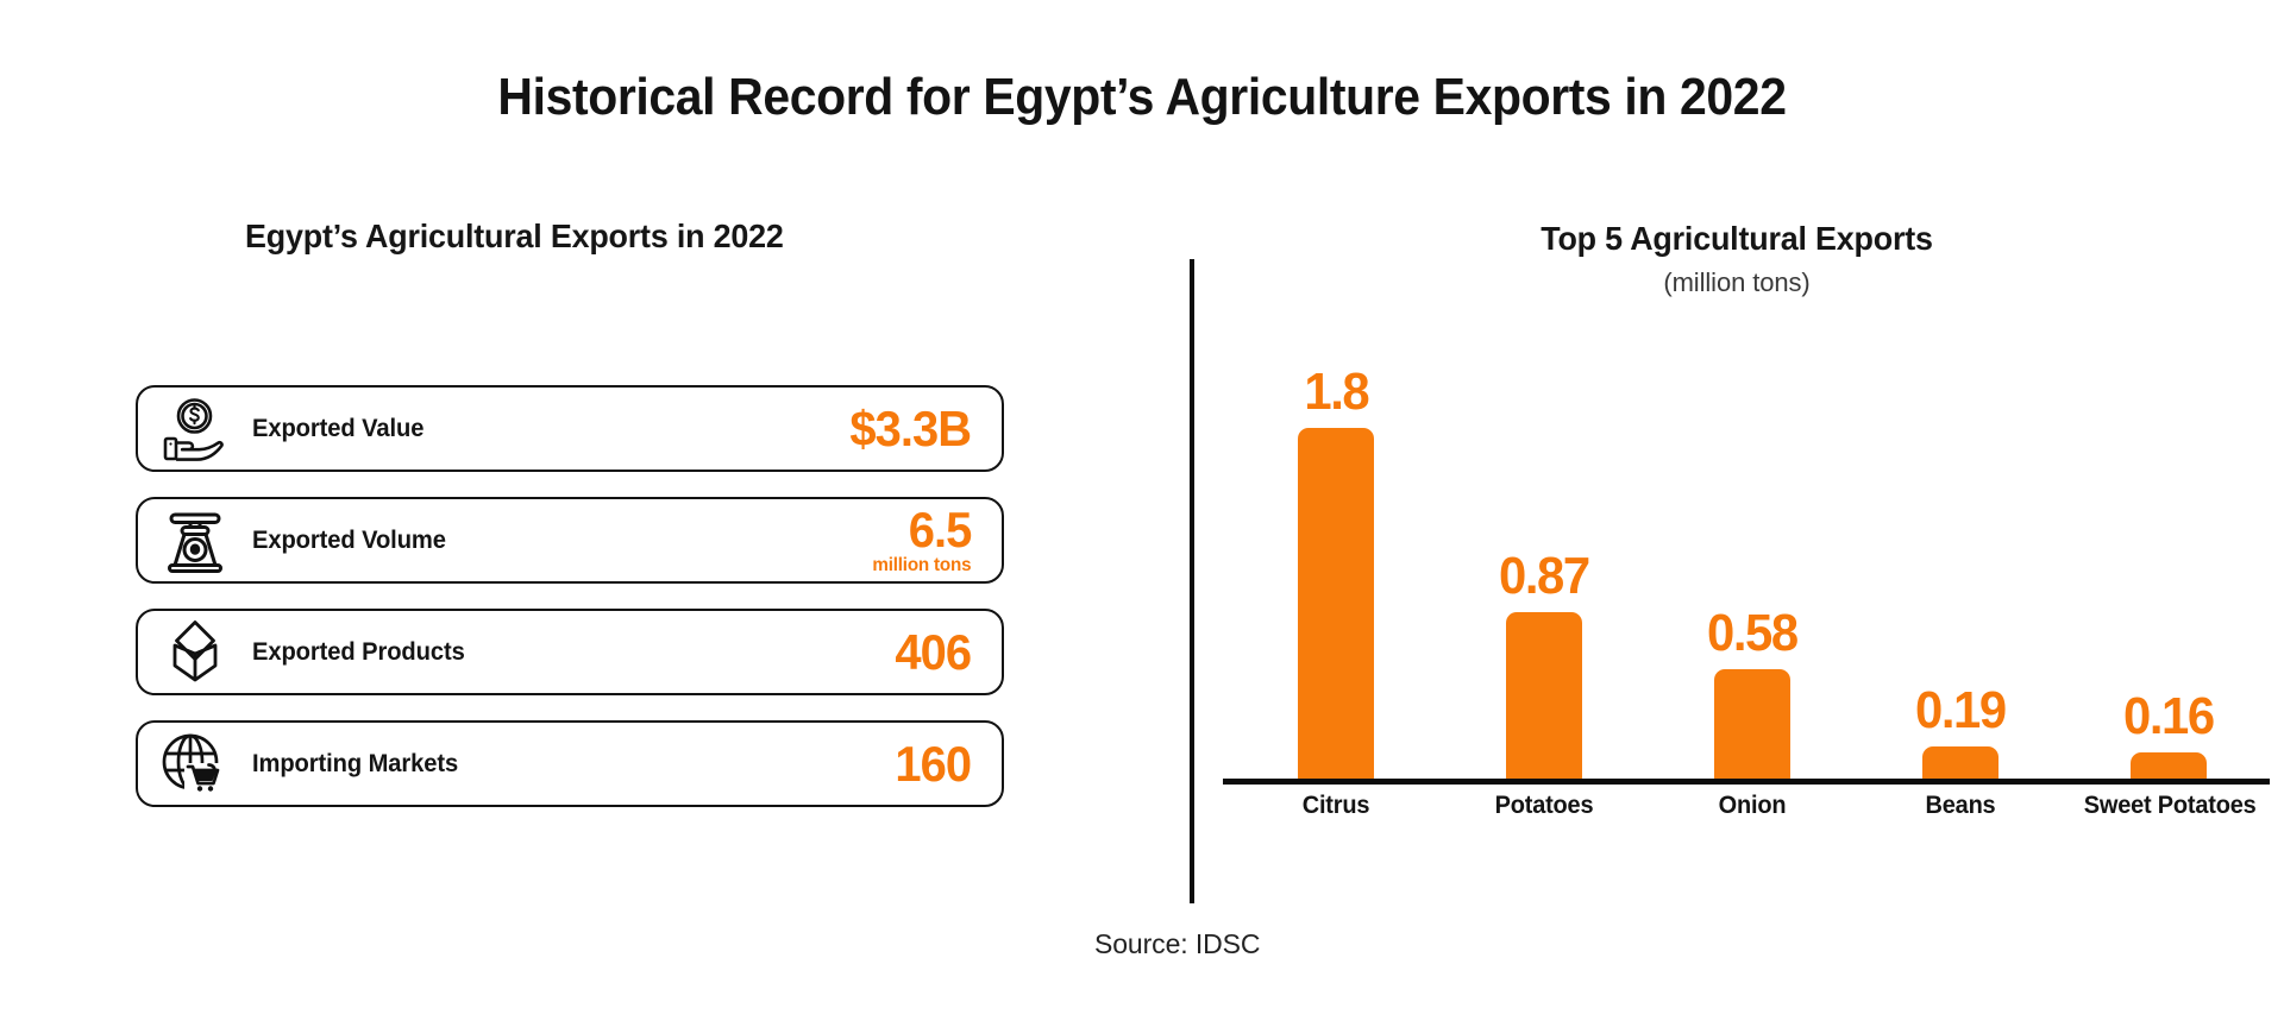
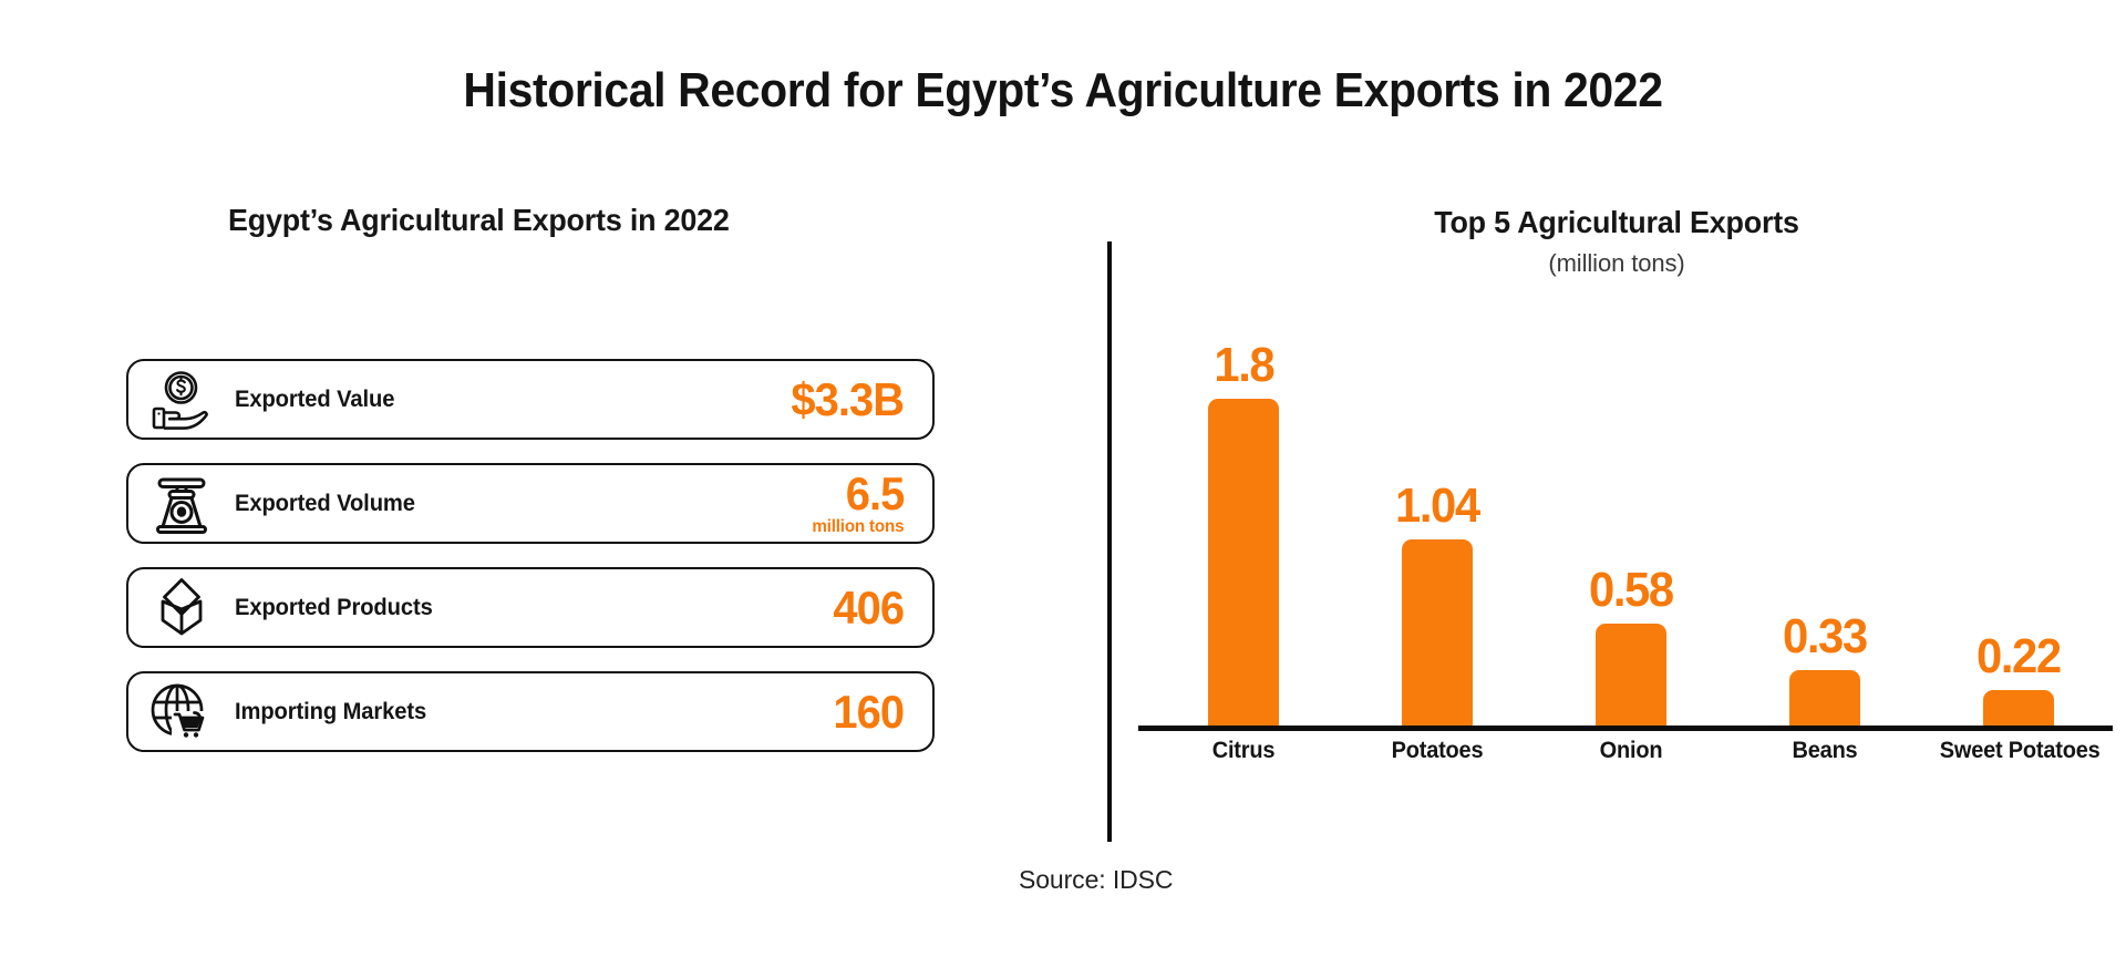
Potatoes: 0.87 -> 1.04
Beans: 0.19 -> 0.33
Sweet Potatoes: 0.16 -> 0.22
